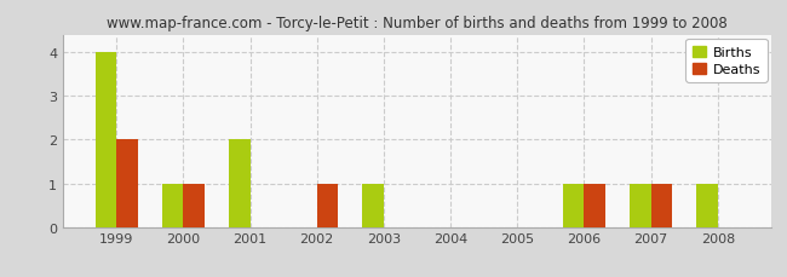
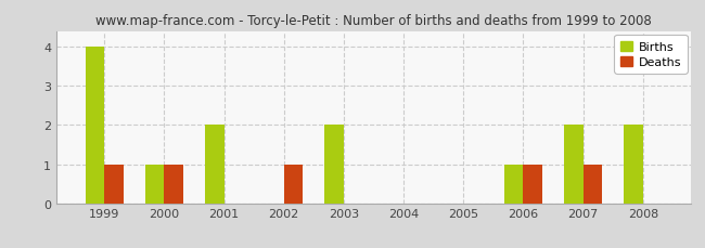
Deaths/1999: 2 -> 1
Births/2003: 1 -> 2
Births/2007: 1 -> 2
Births/2008: 1 -> 2
